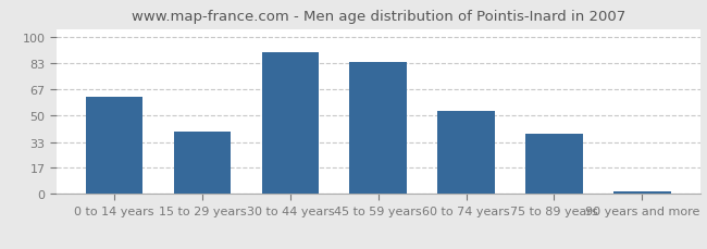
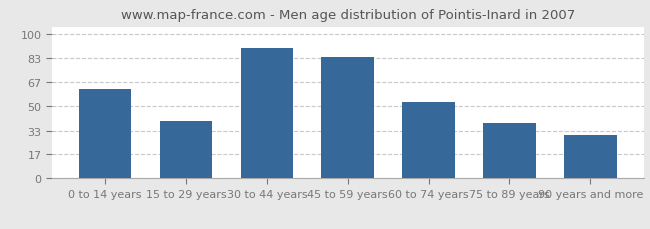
90 years and more: 2 -> 30
